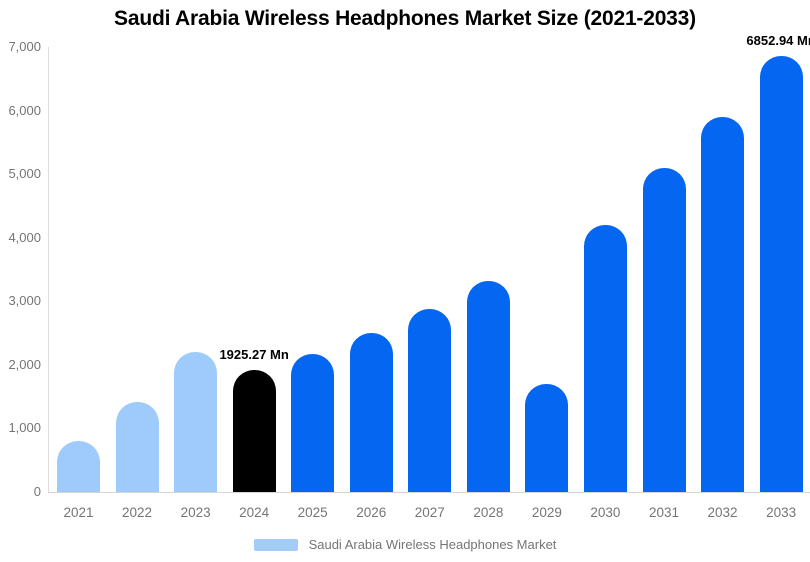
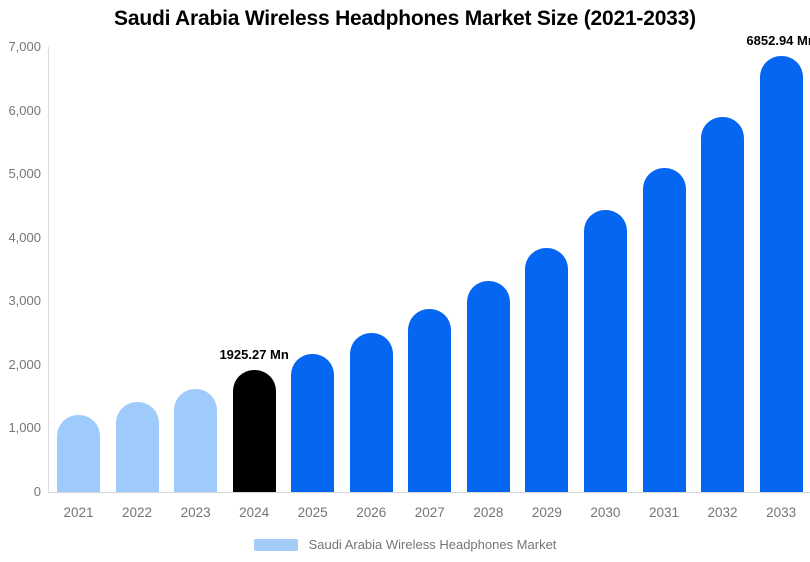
2021: 800 -> 1200
2023: 2200 -> 1600
2029: 1700 -> 3800
2030: 4200 -> 4400
